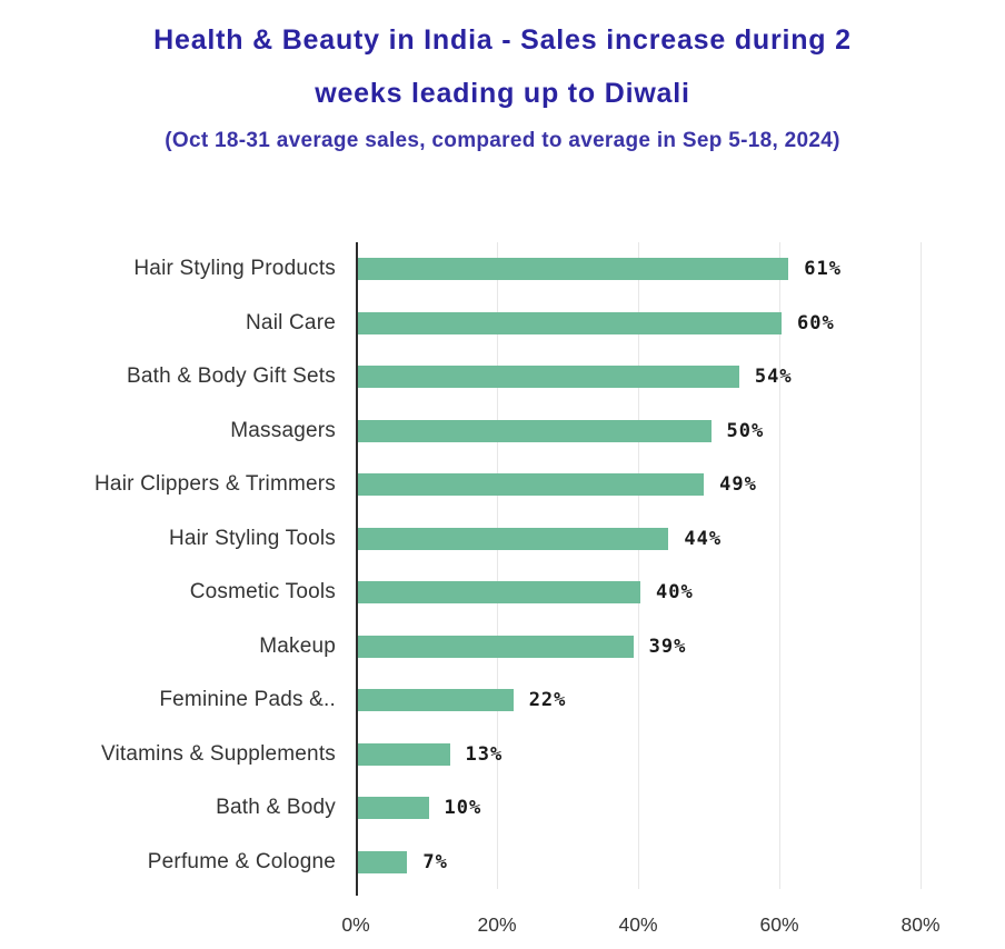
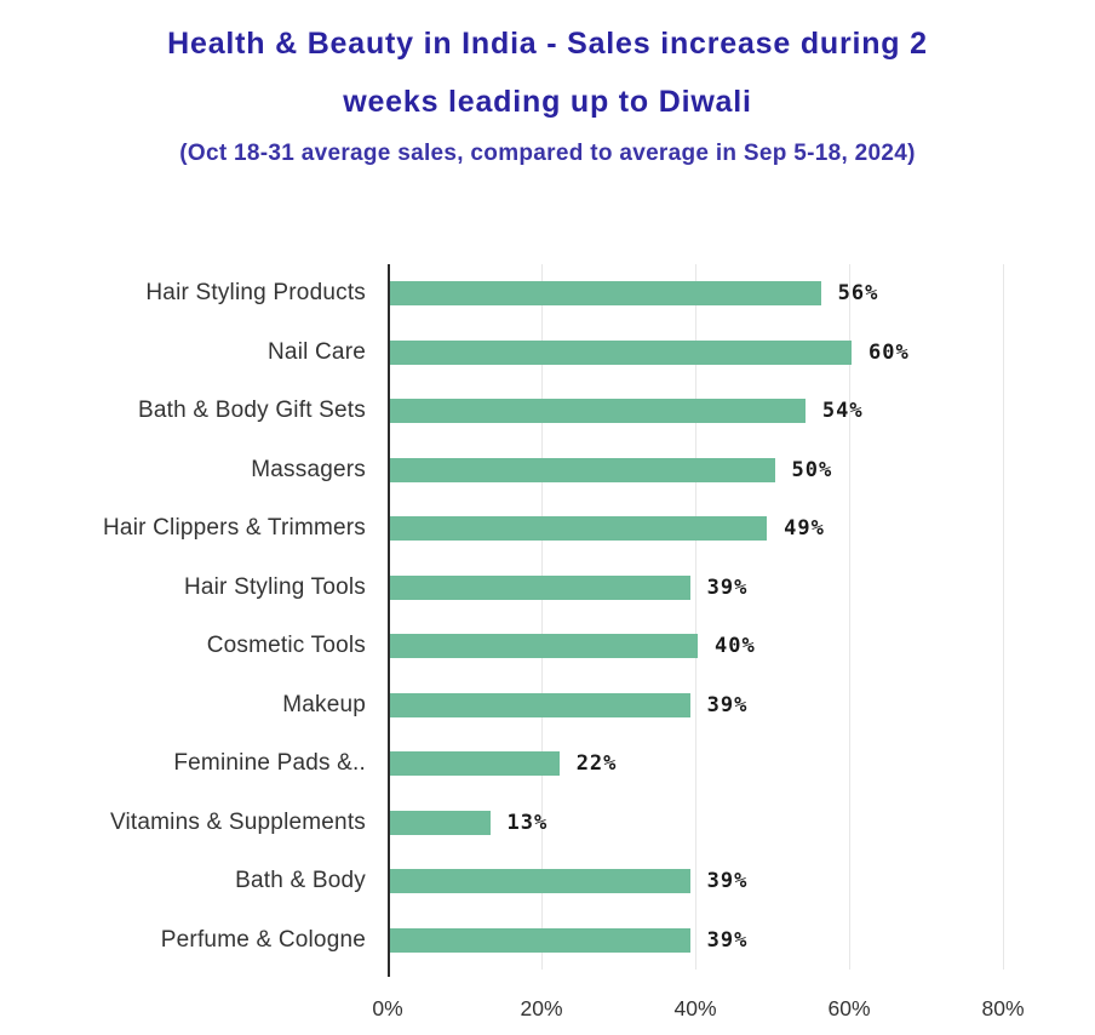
Hair Styling Products: 61% -> 56%
Hair Styling Tools: 44% -> 39%
Bath & Body: 10% -> 39%
Perfume & Cologne: 7% -> 39%
